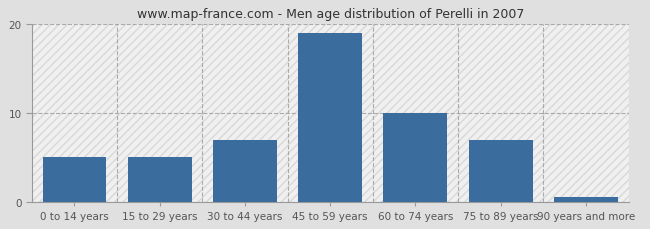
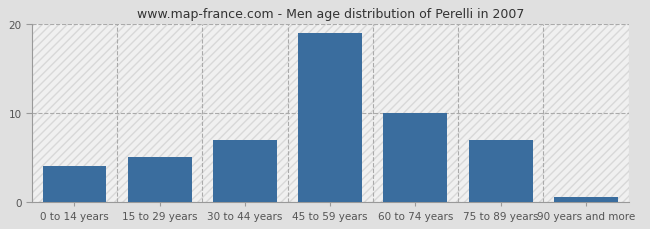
0 to 14 years: 5.0 -> 4.0
